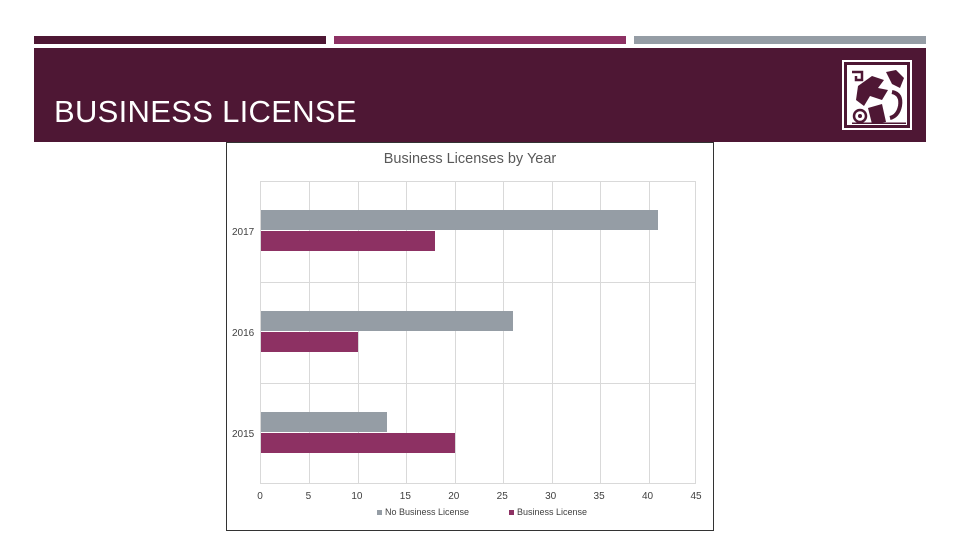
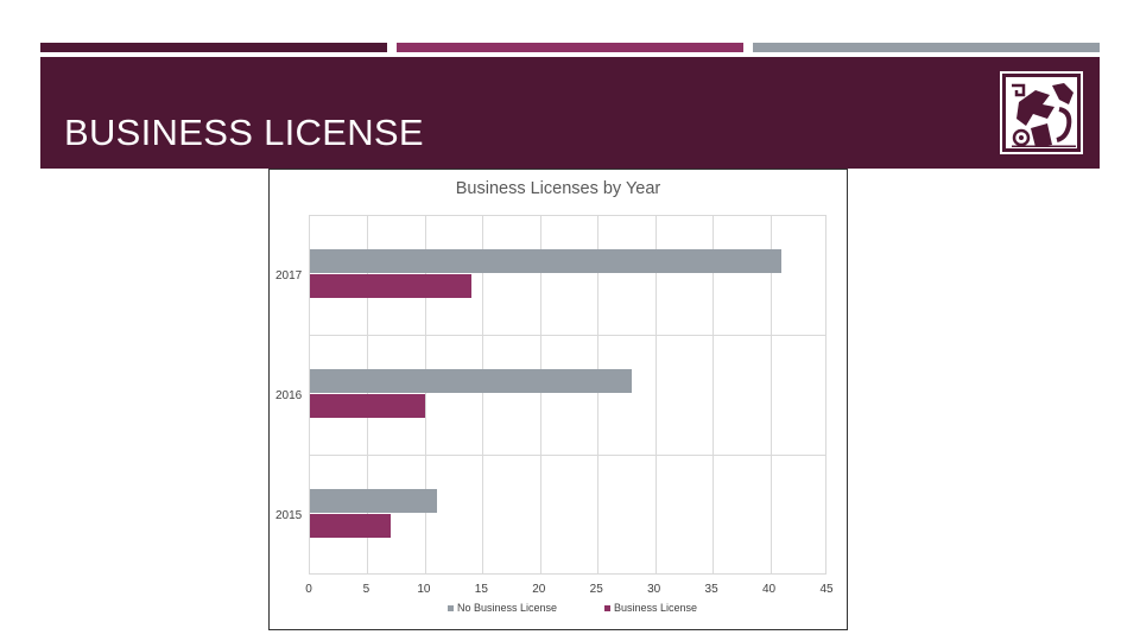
No Business License/2015: 13 -> 11
Business License/2015: 20 -> 7
No Business License/2016: 26 -> 28
Business License/2017: 18 -> 14
